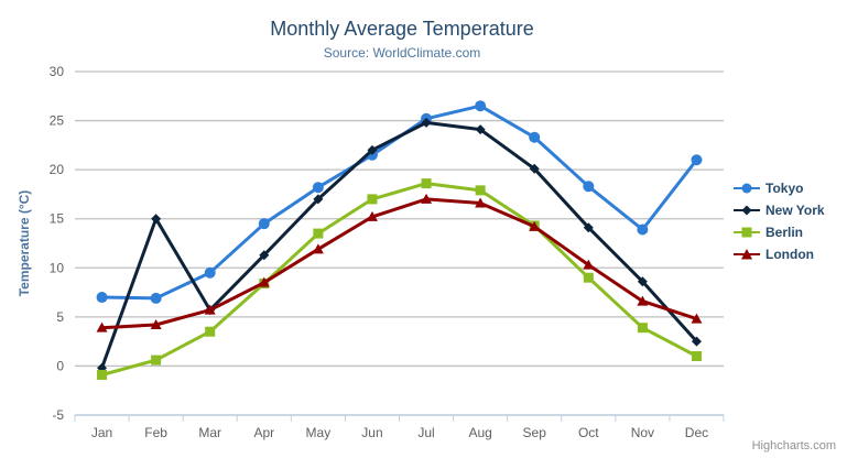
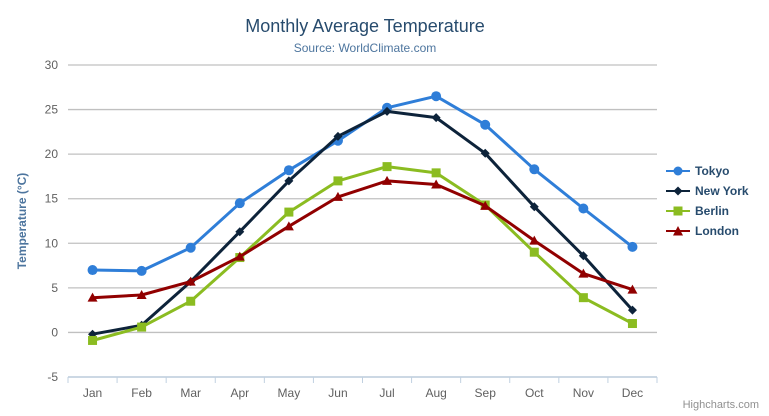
New York/Feb: 15 -> 1
Tokyo/Dec: 21 -> 10
